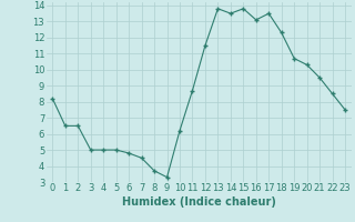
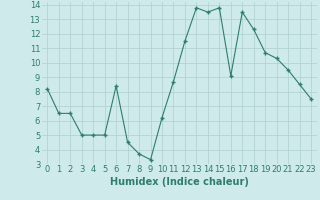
6: 4.8 -> 8.4
16: 13.1 -> 9.1
